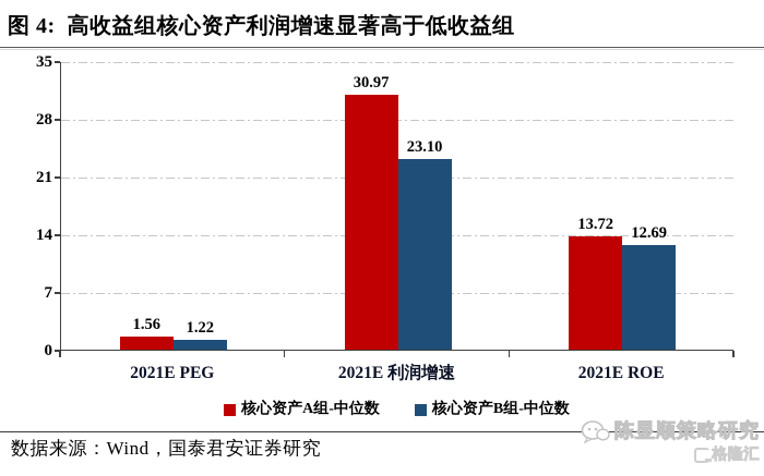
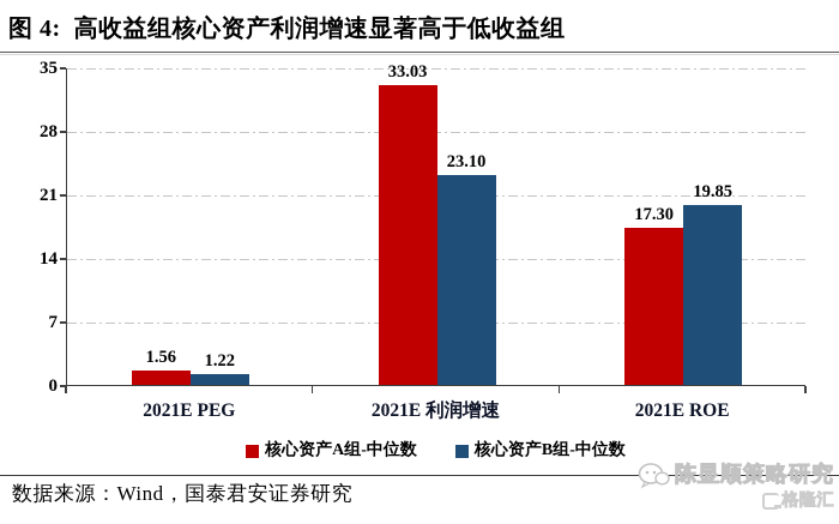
核心资产A组-中位数/2021E 利润增速: 30.97 -> 33.03
核心资产A组-中位数/2021E ROE: 13.72 -> 17.30
核心资产B组-中位数/2021E ROE: 12.69 -> 19.85
